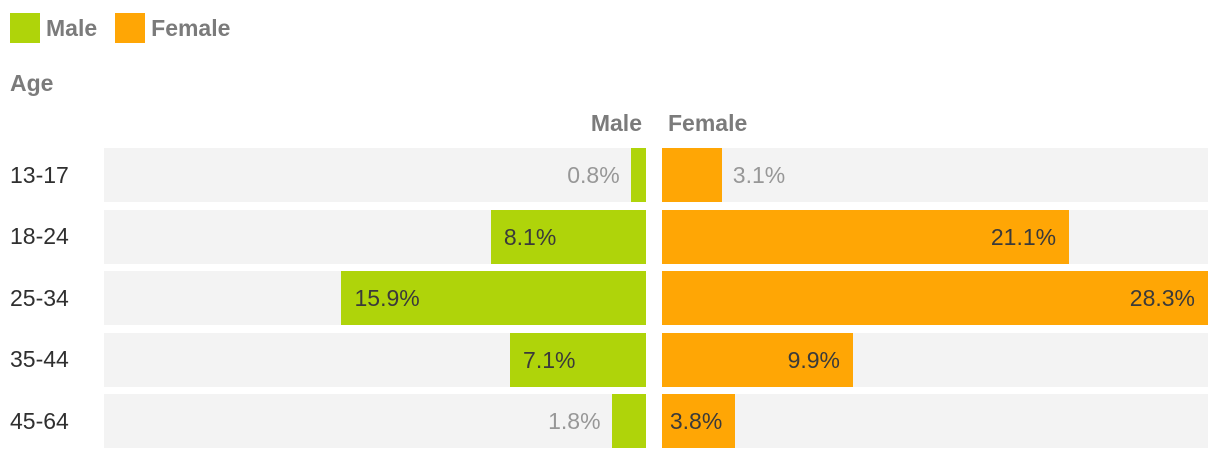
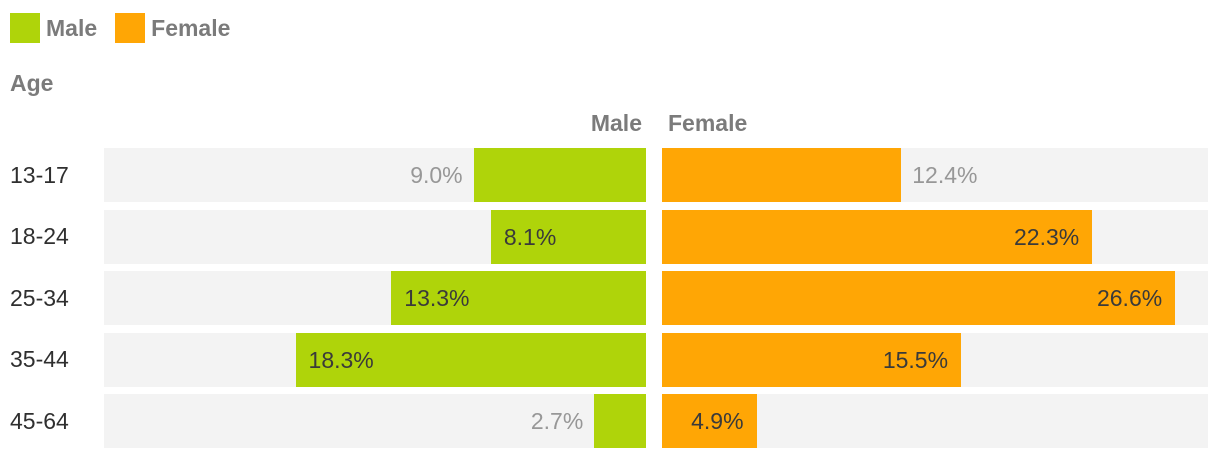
Male/13-17: 0.8% -> 9.0%
Female/13-17: 3.1% -> 12.4%
Female/18-24: 21.1% -> 22.3%
Male/25-34: 15.9% -> 13.3%
Female/25-34: 28.3% -> 26.6%
Male/35-44: 7.1% -> 18.3%
Female/35-44: 9.9% -> 15.5%
Male/45-64: 1.8% -> 2.7%
Female/45-64: 3.8% -> 4.9%
